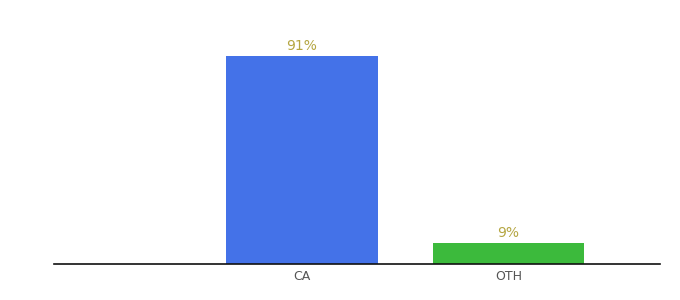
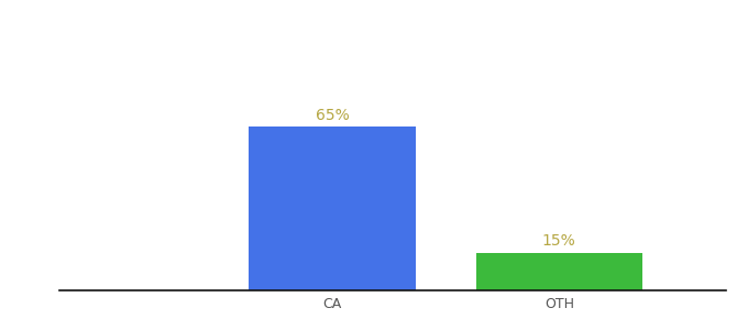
CA: 91% -> 65%
OTH: 9% -> 15%
